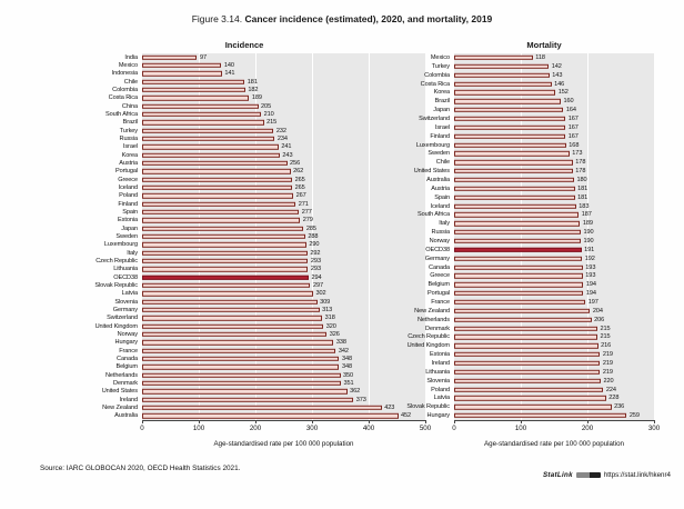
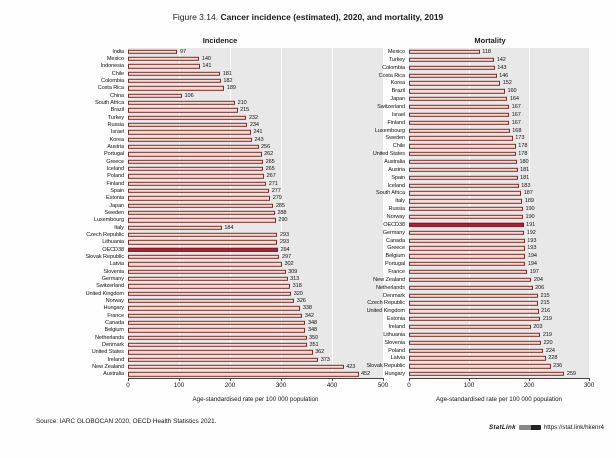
Incidence/China: 205 -> 106
Incidence/Italy: 292 -> 184
Mortality/Ireland: 219 -> 203
